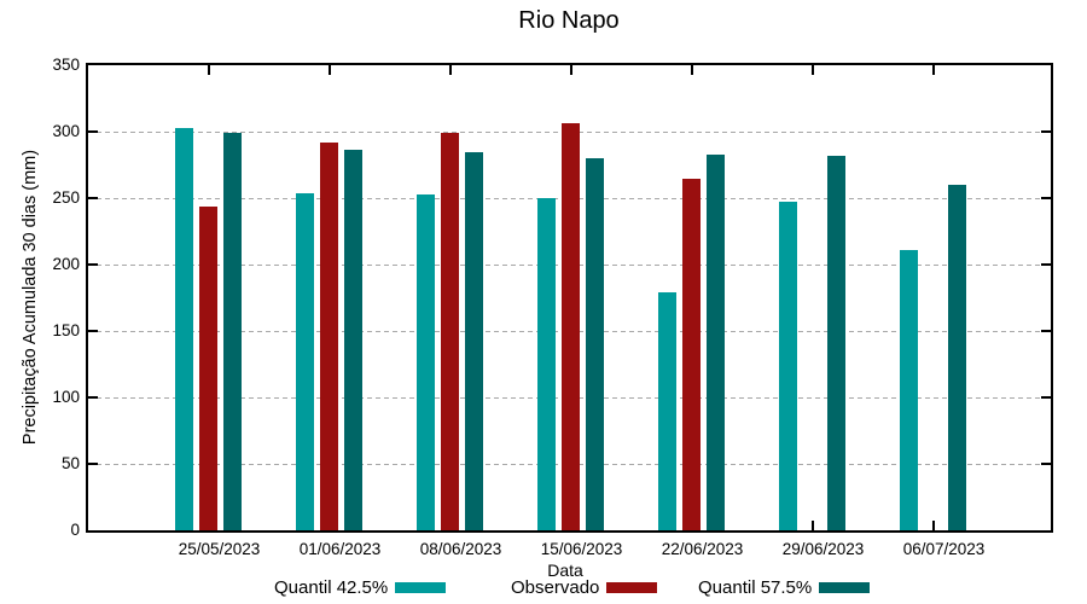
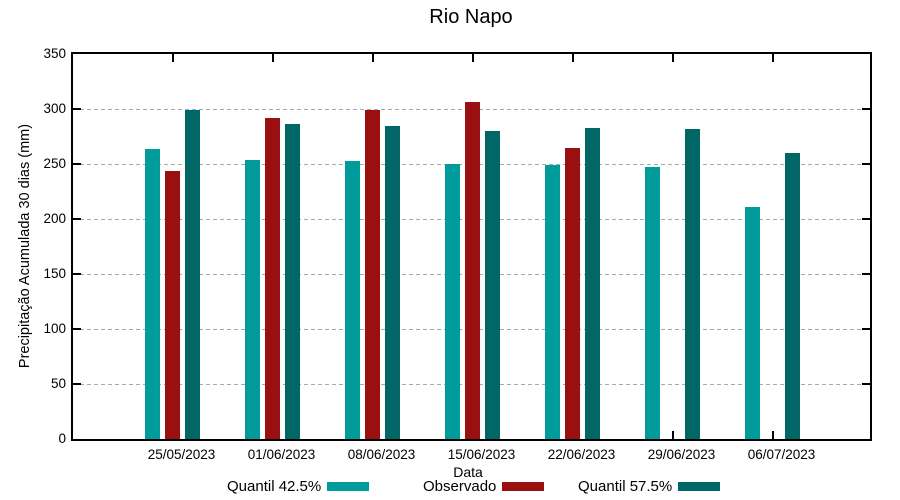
Quantil 42.5%/25/05/2023: 303 -> 264
Quantil 42.5%/22/06/2023: 179 -> 249
